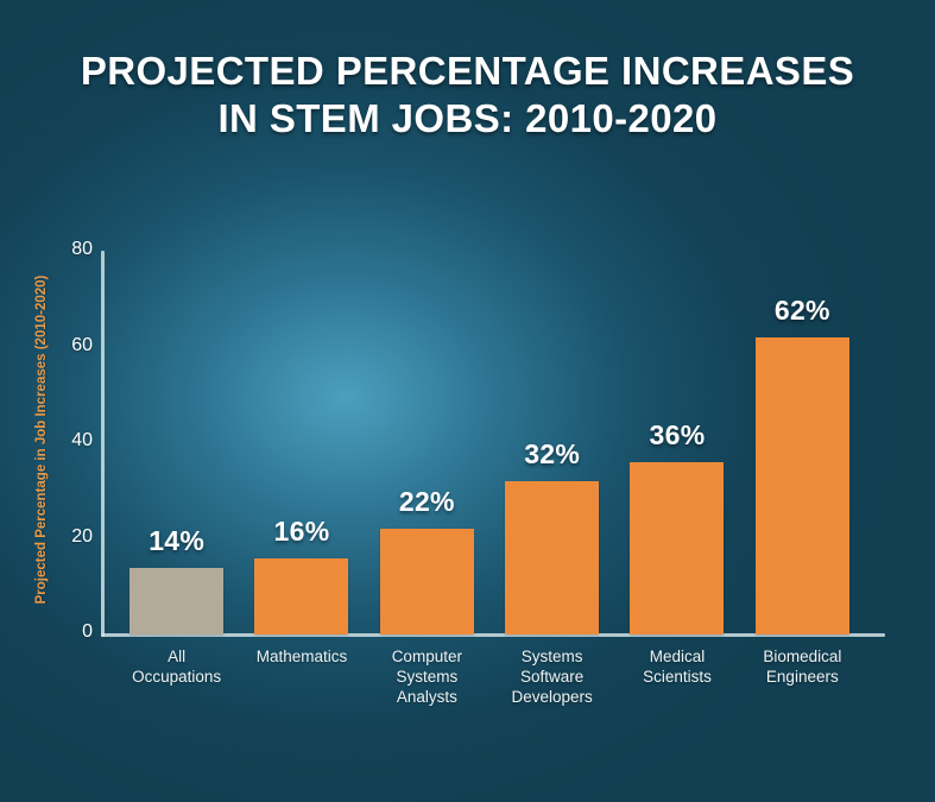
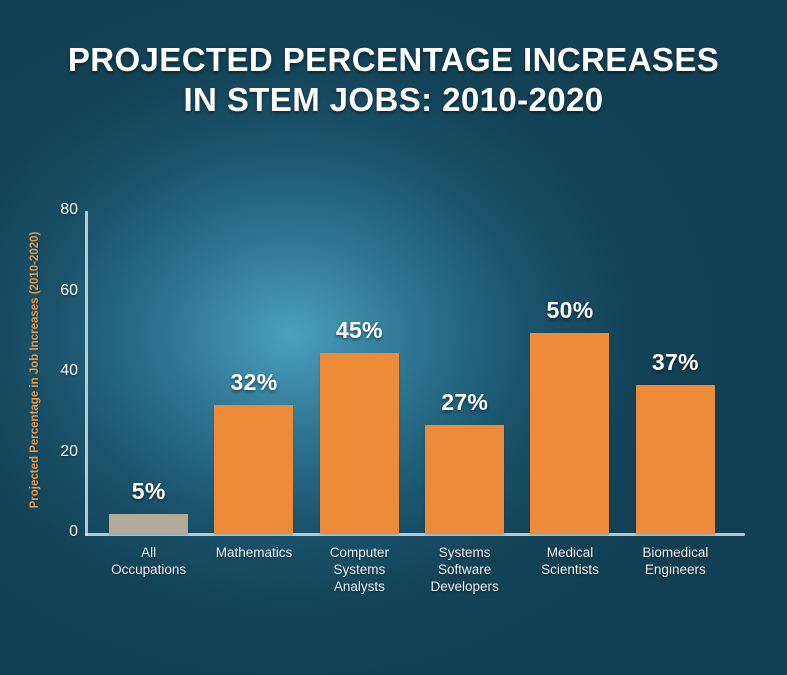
All Occupations: 14% -> 5%
Mathematics: 16% -> 32%
Computer Systems Analysts: 22% -> 45%
Systems Software Developers: 32% -> 27%
Medical Scientists: 36% -> 50%
Biomedical Engineers: 62% -> 37%
